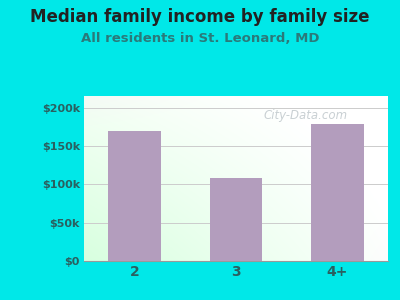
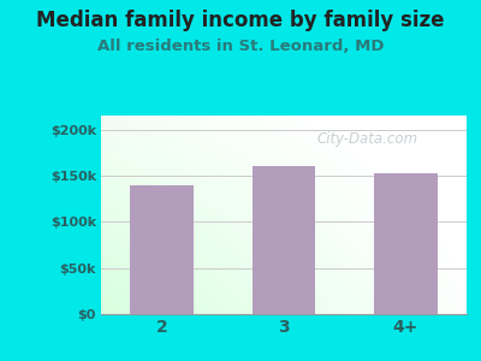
2: $170k -> $140k
3: $108k -> $160k
4+: $178k -> $152k
